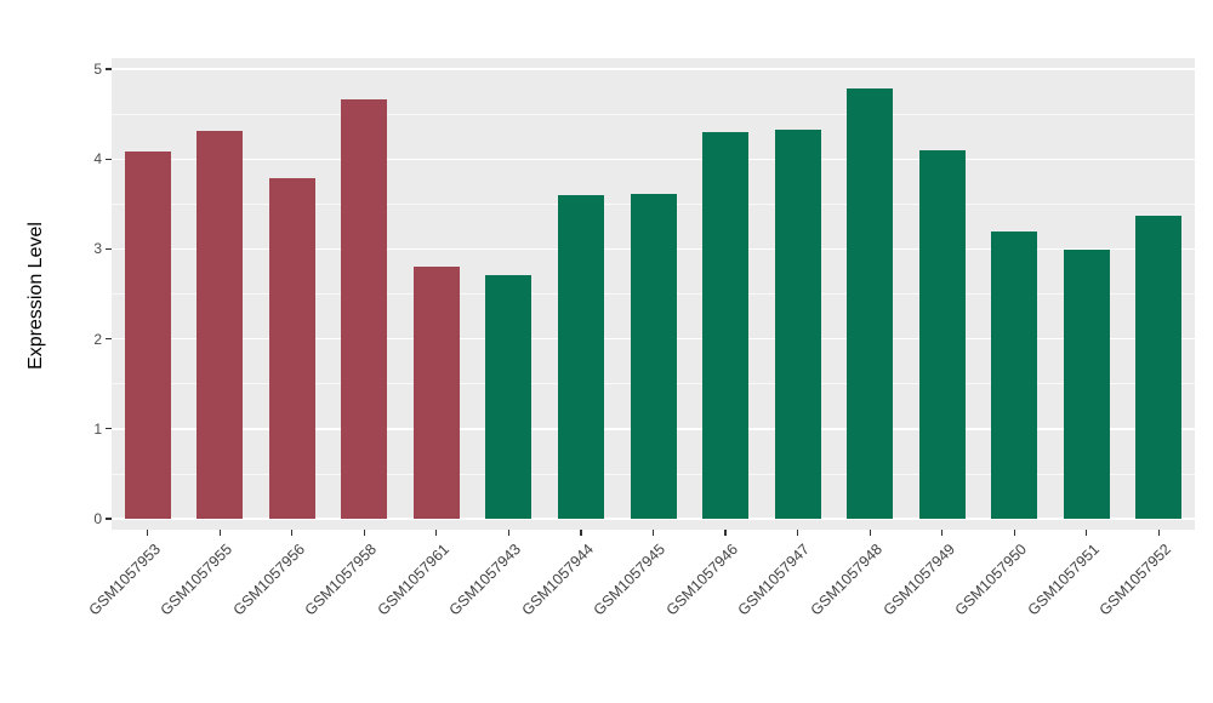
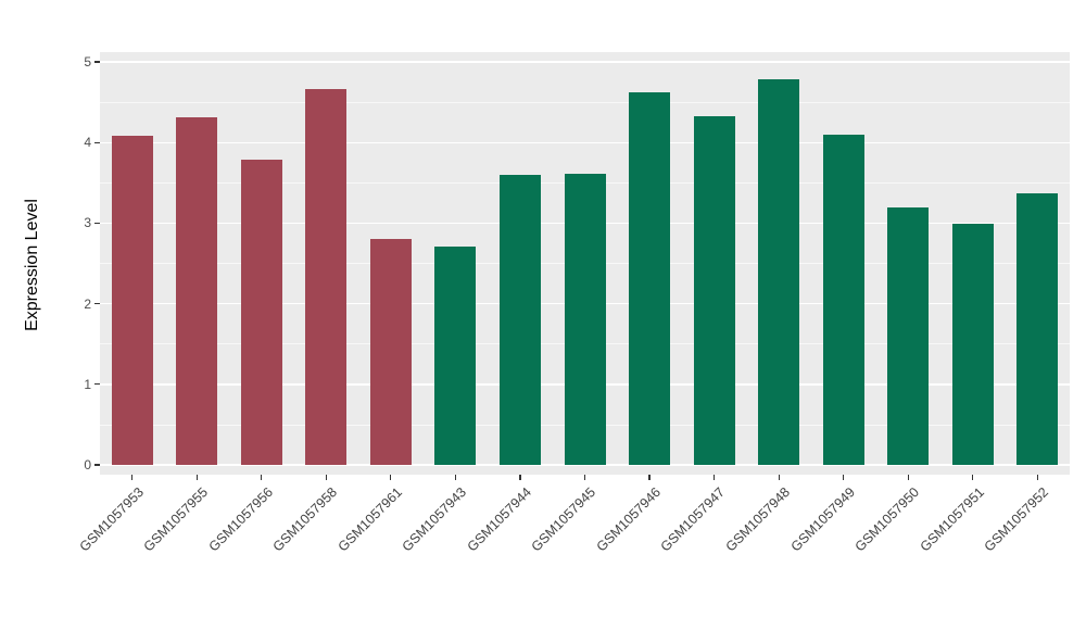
GSM1057946: 4.3 -> 4.6
